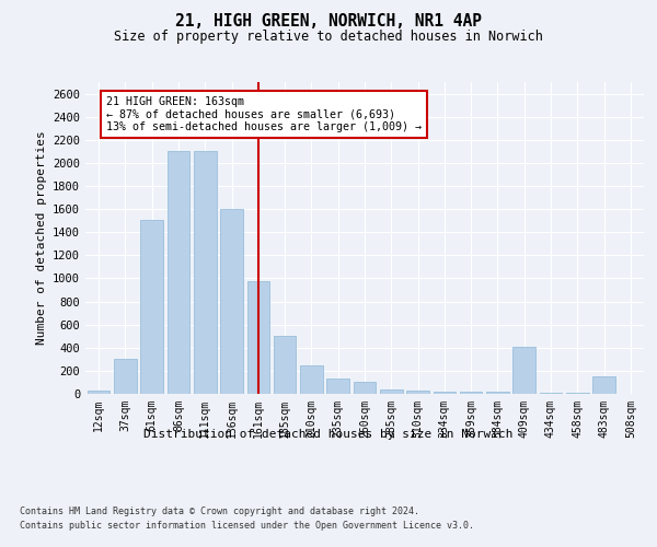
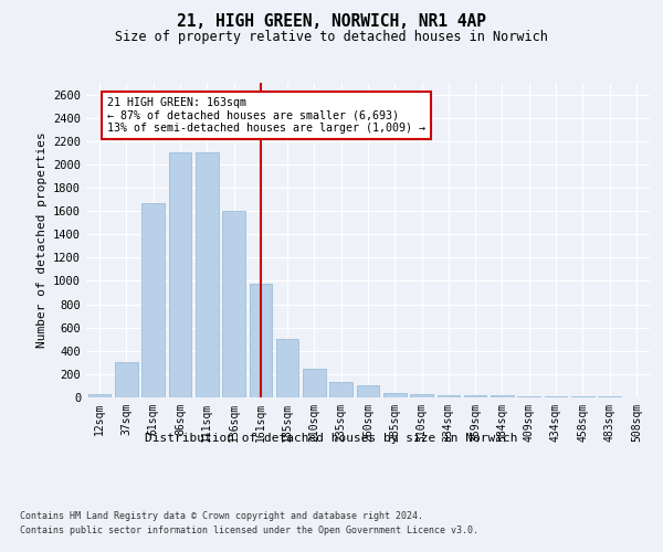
61sqm: 1510 -> 1670
409sqm: 410 -> 10
483sqm: 150 -> 0
